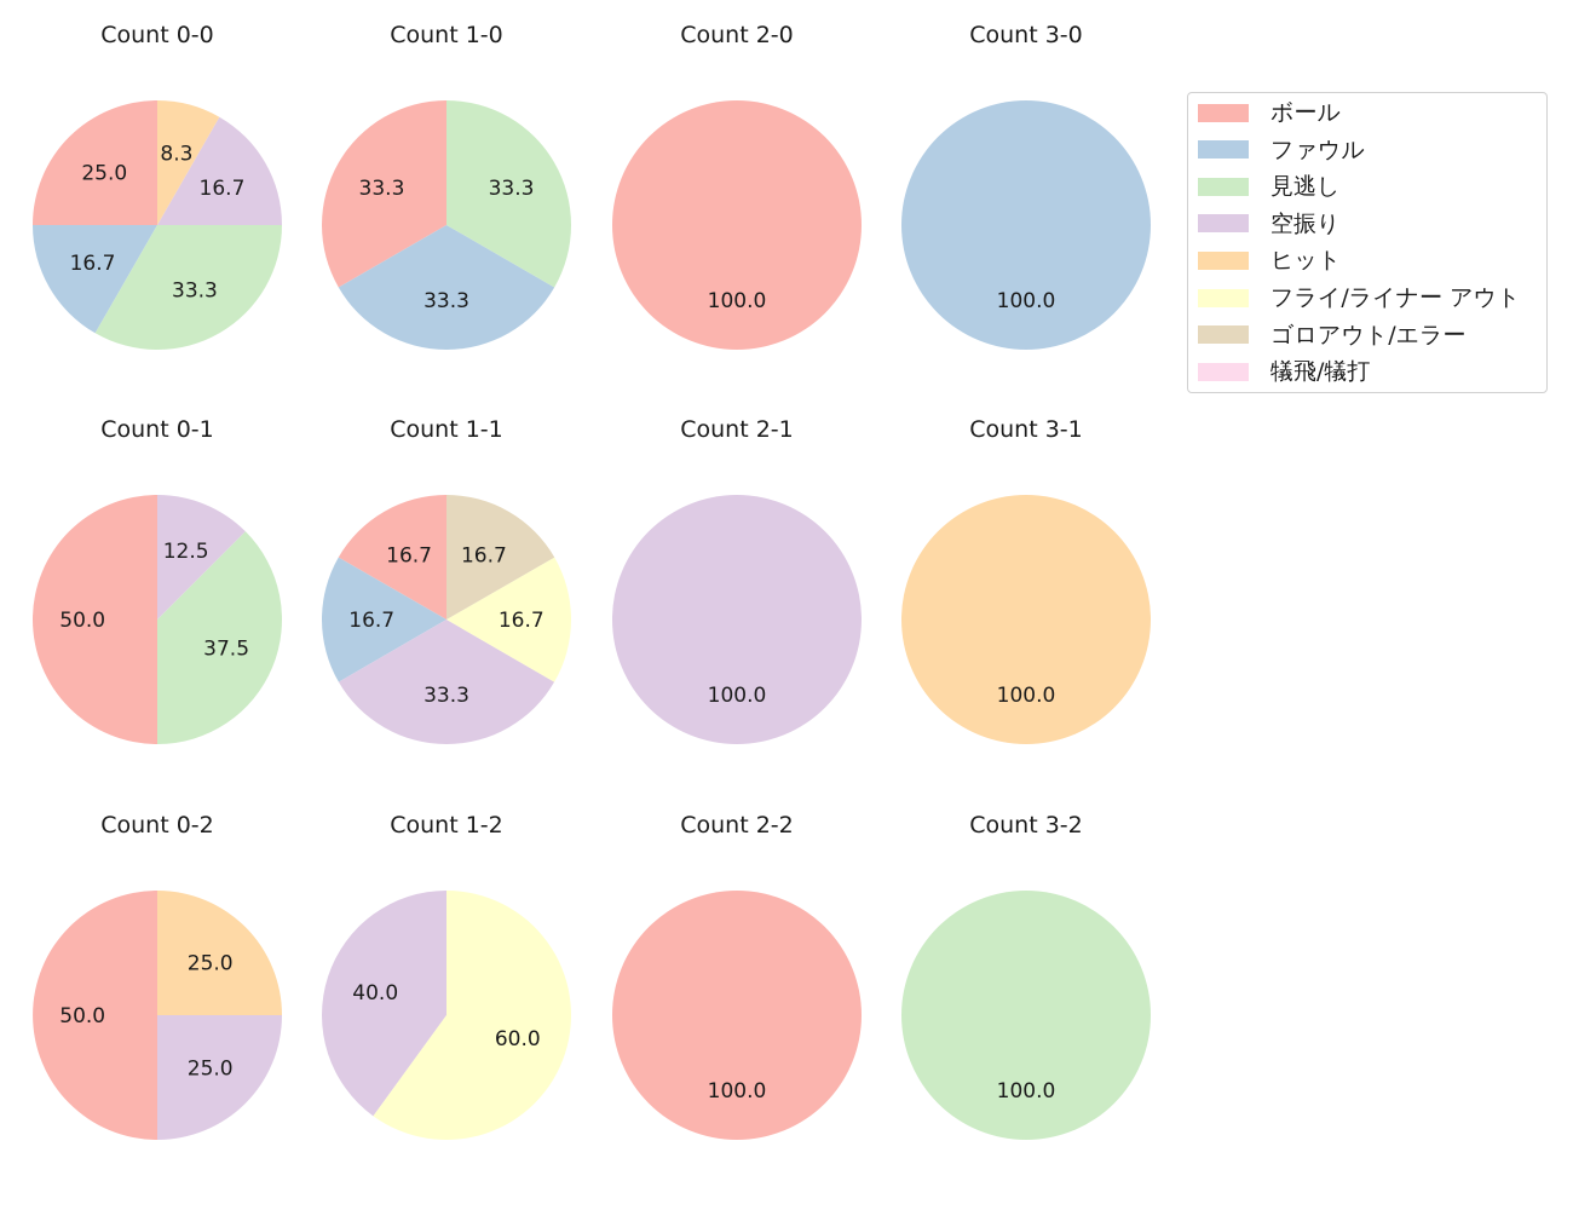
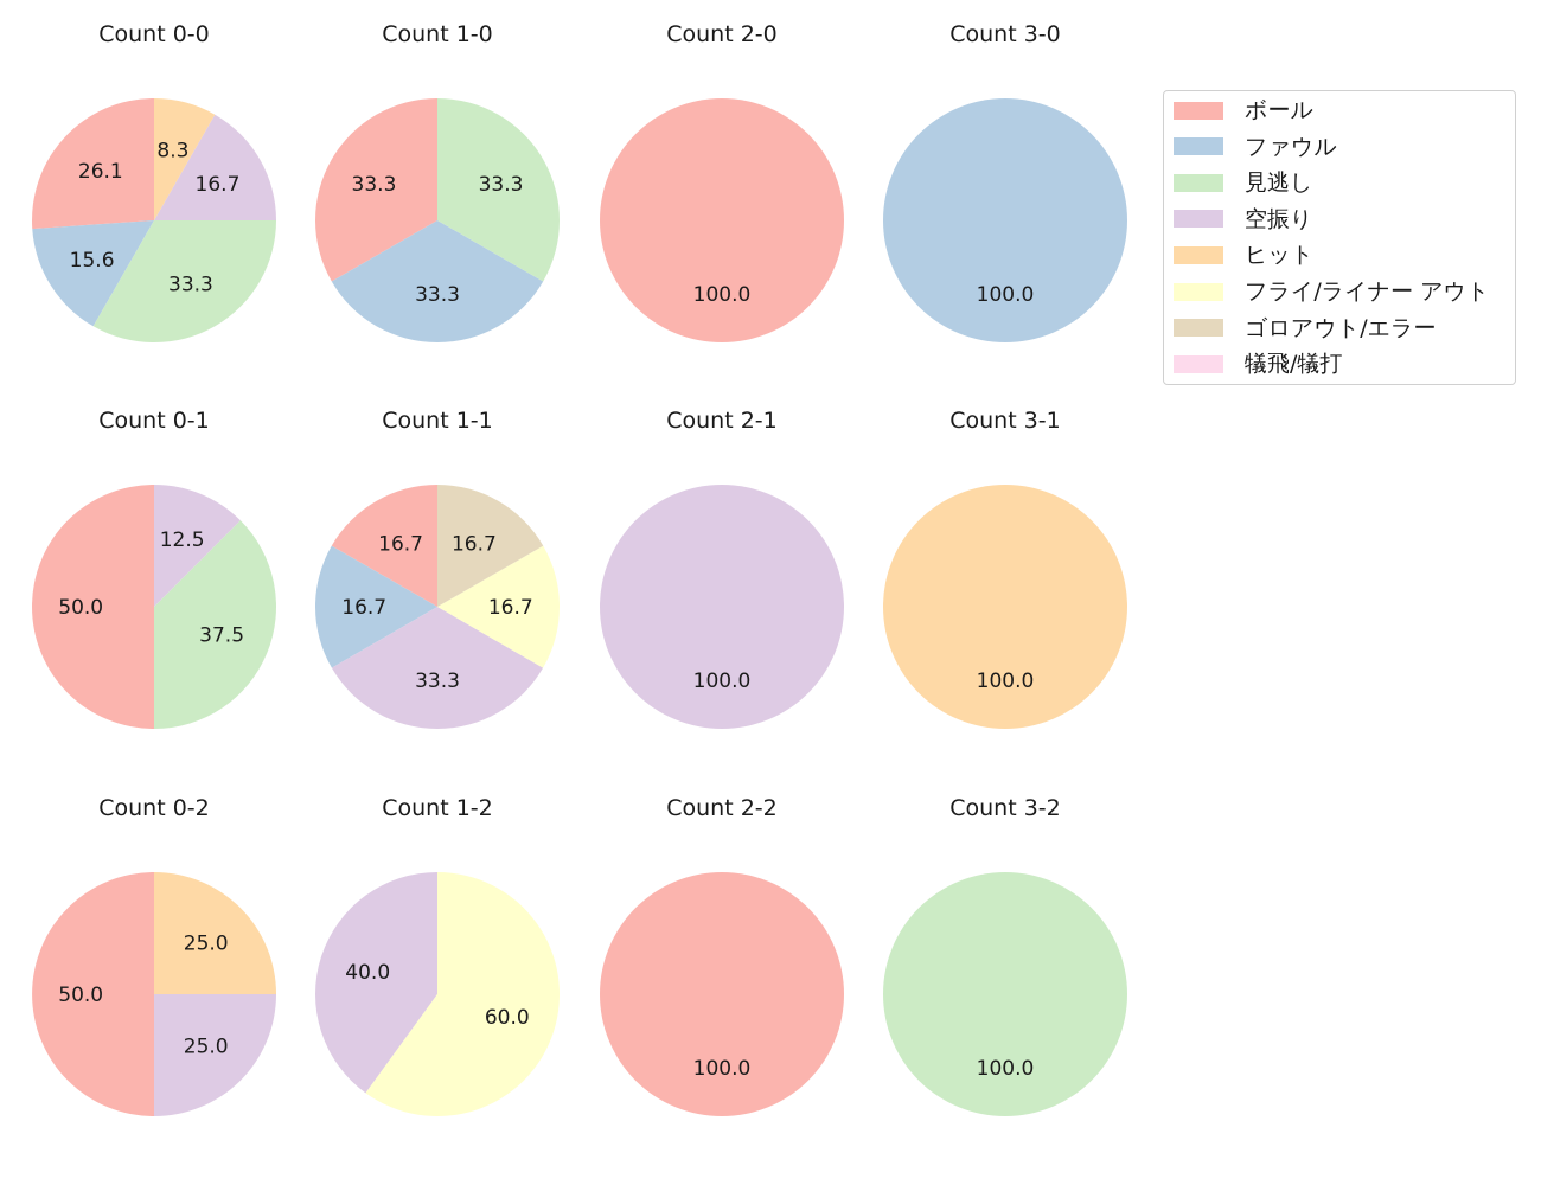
Count 0-0/ボール: 25.0 -> 26.1
Count 0-0/ファウル: 16.7 -> 15.6
